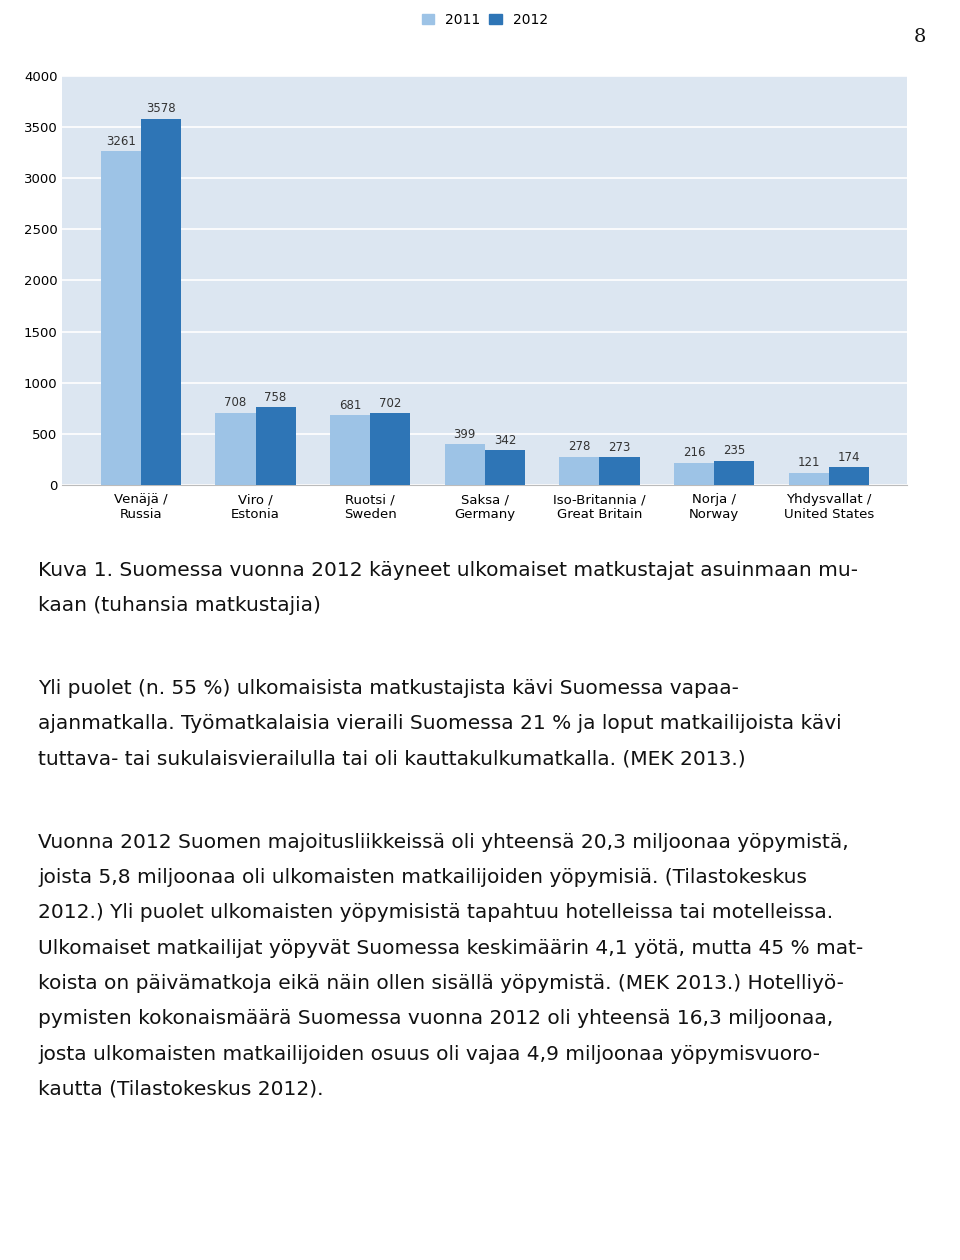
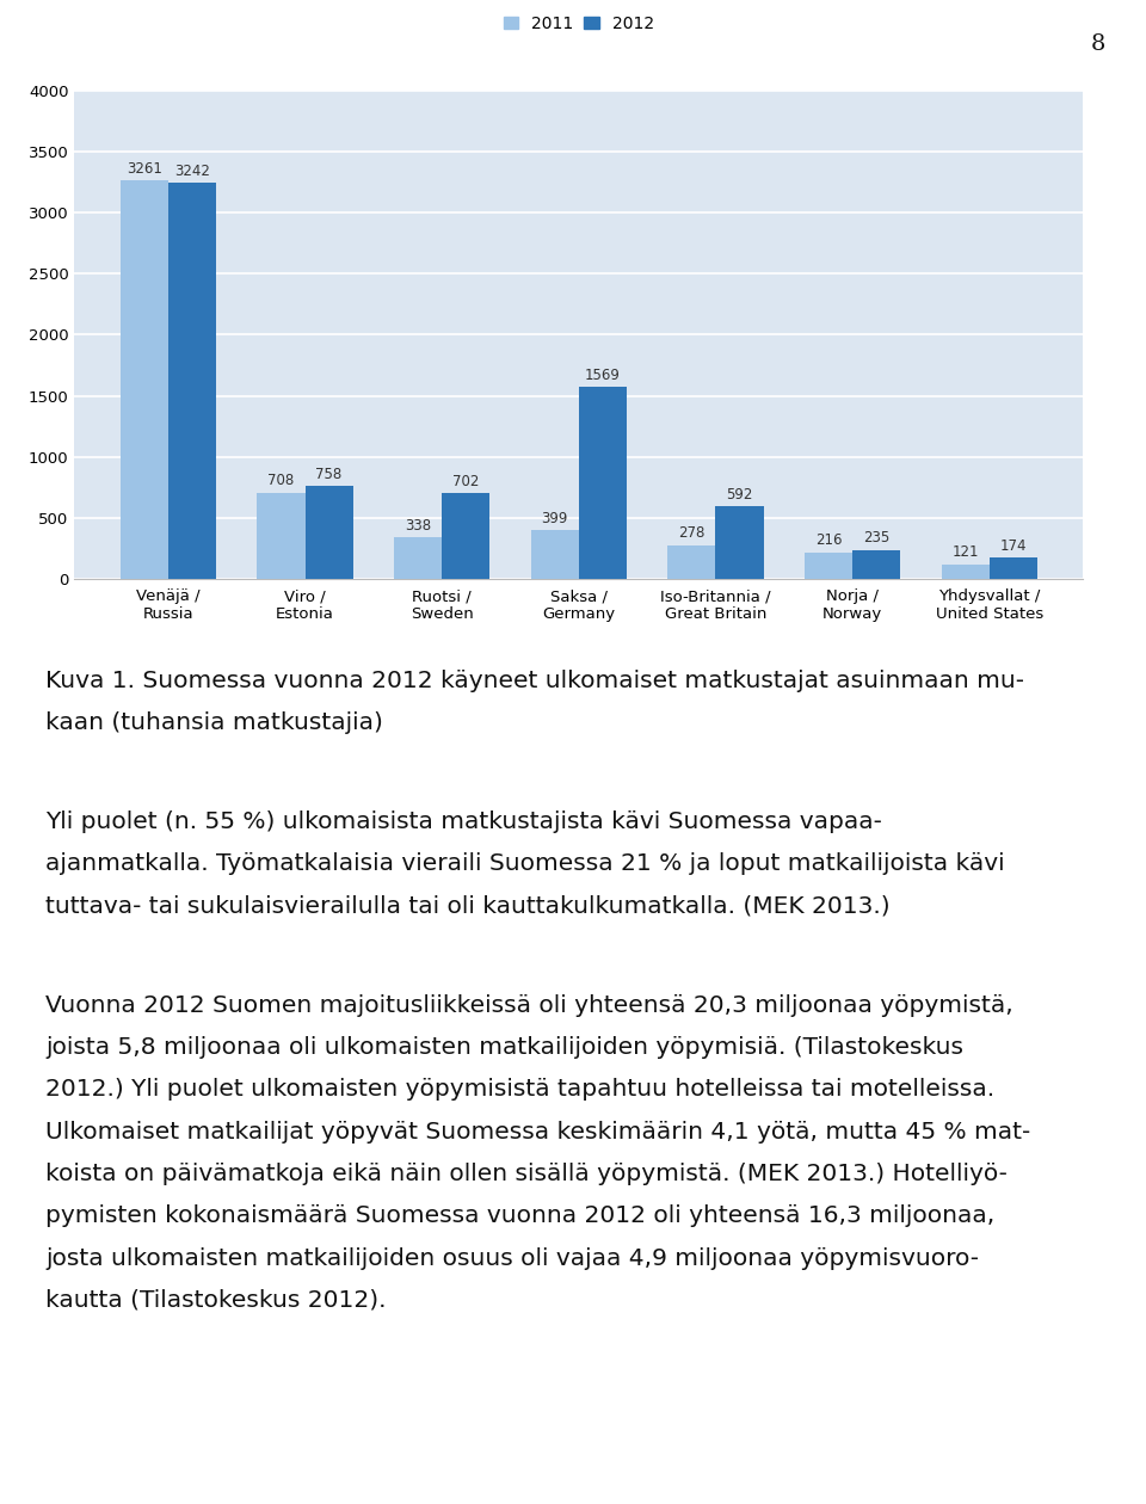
2012/Venäjä / Russia: 3578 -> 3242
2011/Ruotsi / Sweden: 681 -> 338
2012/Saksa / Germany: 342 -> 1569
2012/Iso-Britannia / Great Britain: 273 -> 592
